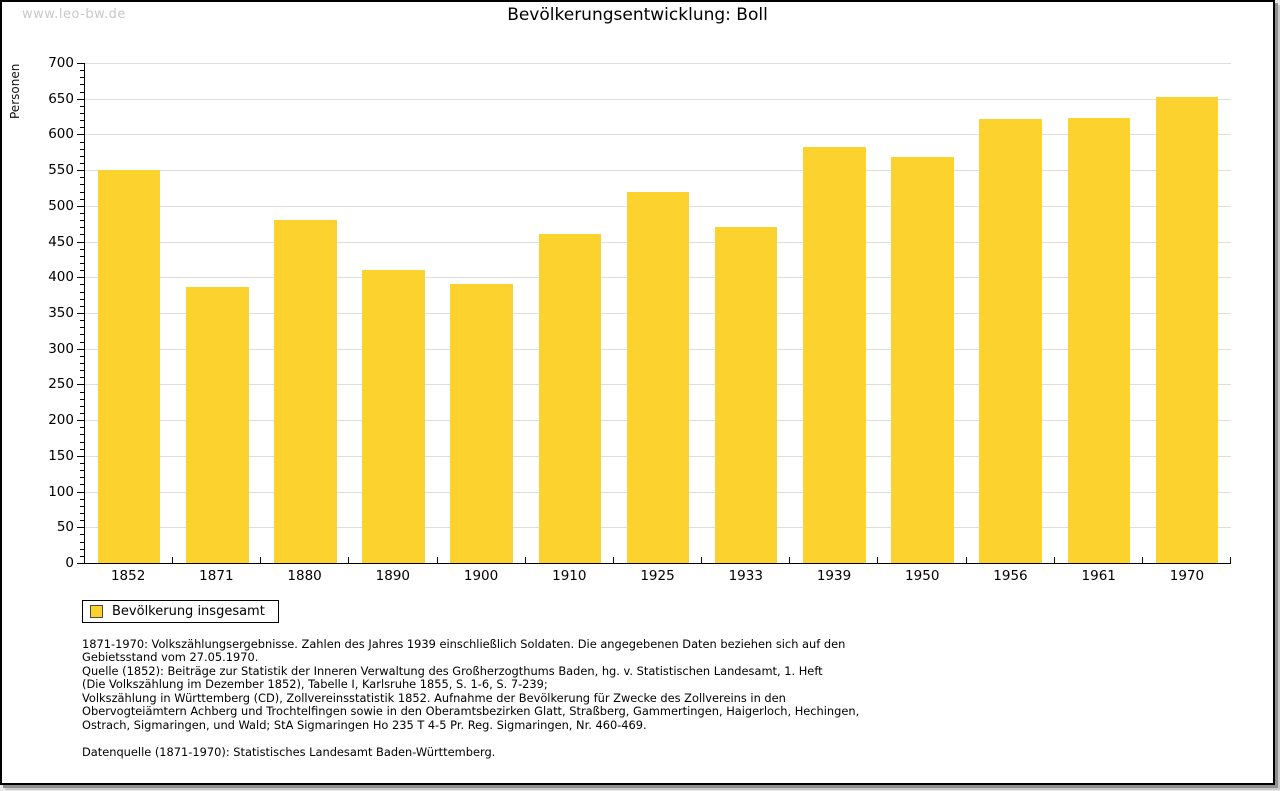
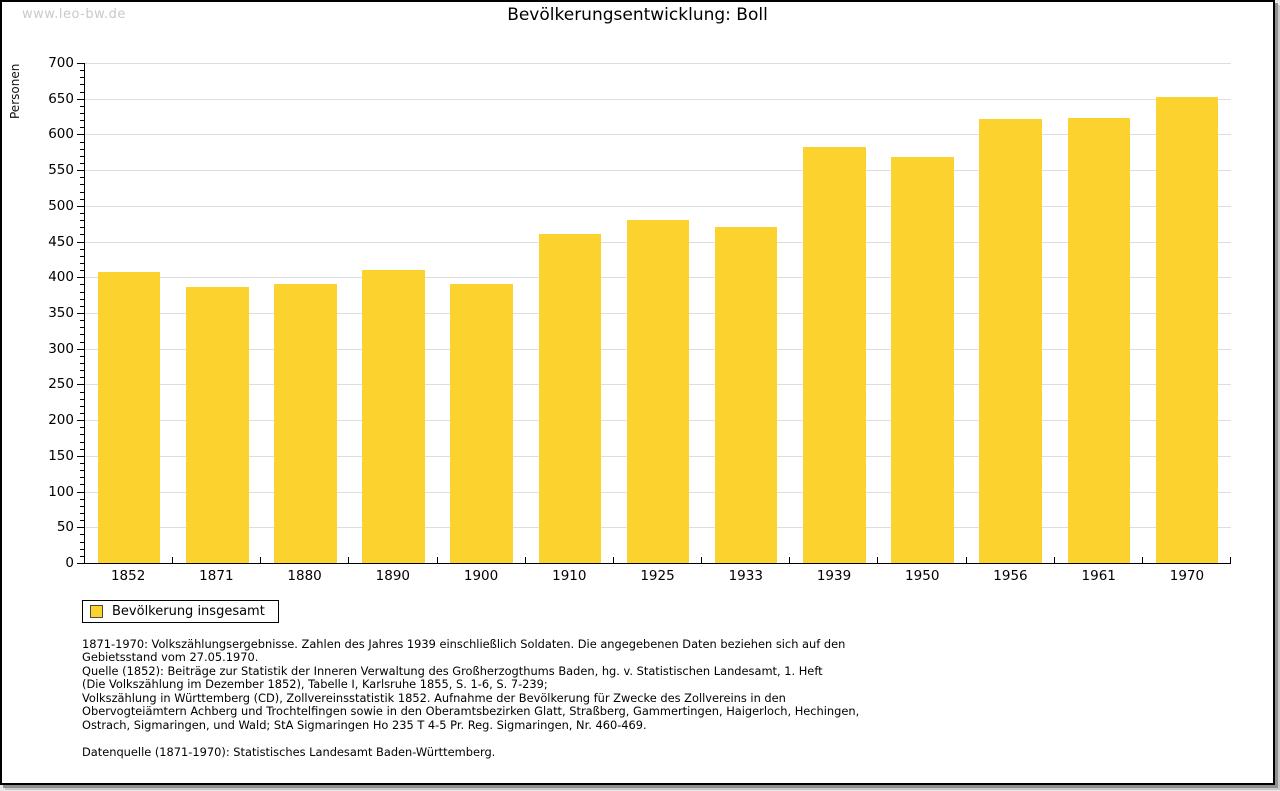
1852: 550 -> 410
1880: 480 -> 390
1925: 520 -> 480
